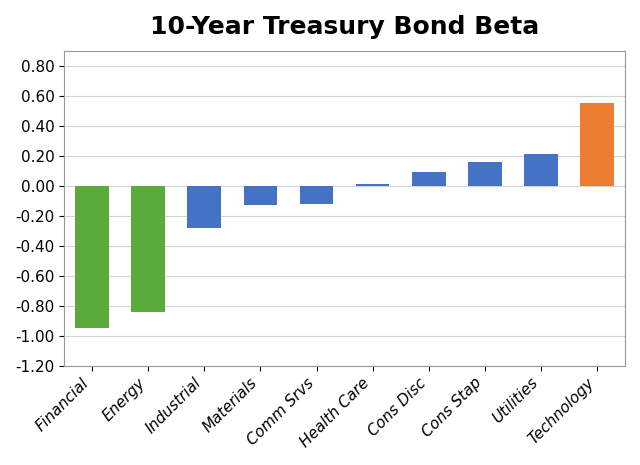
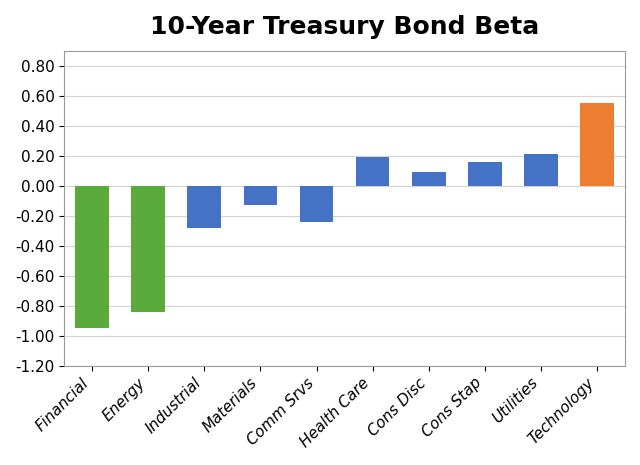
Comm Srvs: -0.12 -> -0.24
Health Care: 0.01 -> 0.19
